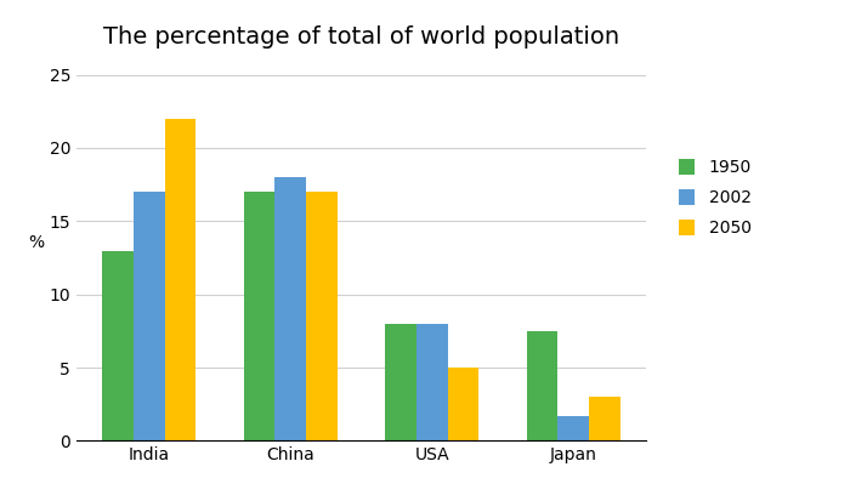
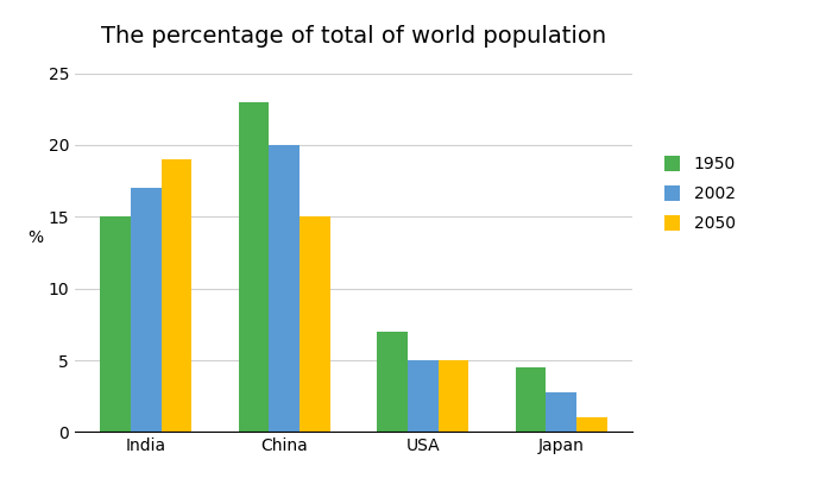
1950/India: 13.0 -> 15.0
2050/India: 22 -> 19
1950/China: 17.0 -> 23.0
2002/China: 18.0 -> 20.0
2050/China: 17 -> 15
1950/USA: 8.0 -> 7.0
2002/USA: 8.0 -> 5.0
1950/Japan: 7.5 -> 4.5
2002/Japan: 1.7 -> 2.8
2050/Japan: 3 -> 1
